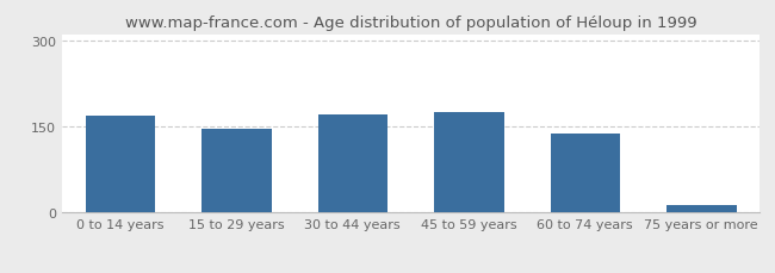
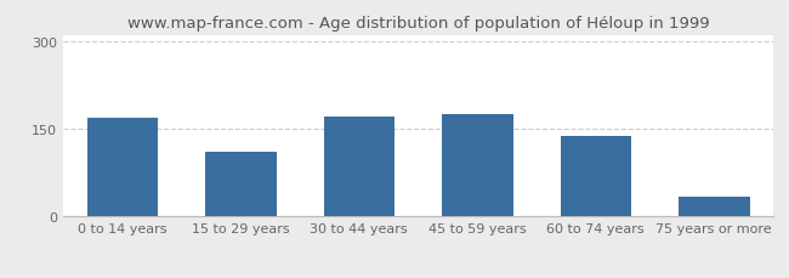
15 to 29 years: 147 -> 110
75 years or more: 13 -> 35
